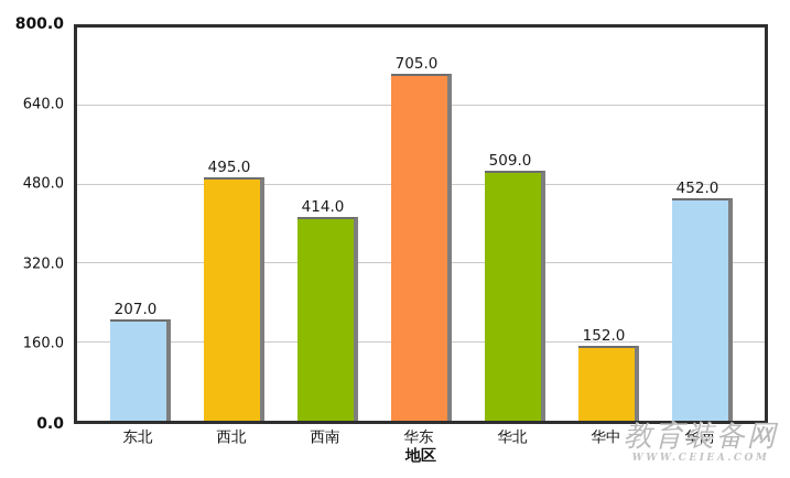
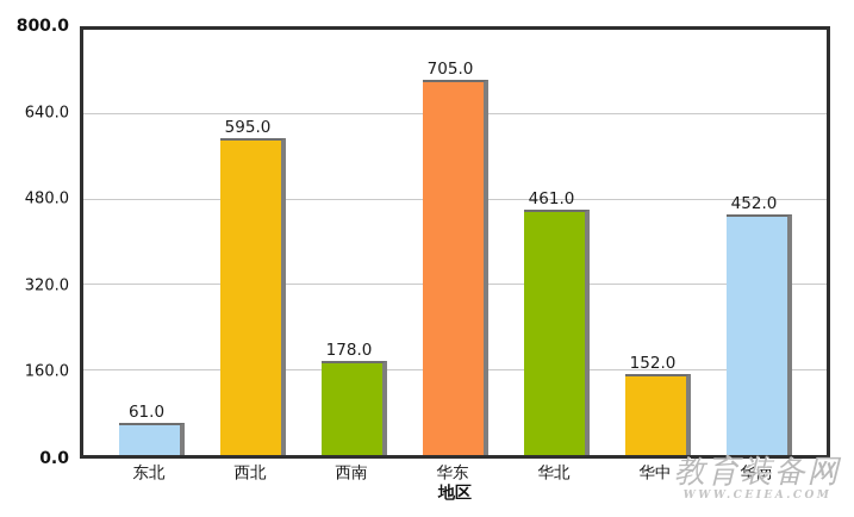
东北: 207.0 -> 61.0
西北: 495.0 -> 595.0
西南: 414.0 -> 178.0
华北: 509.0 -> 461.0
